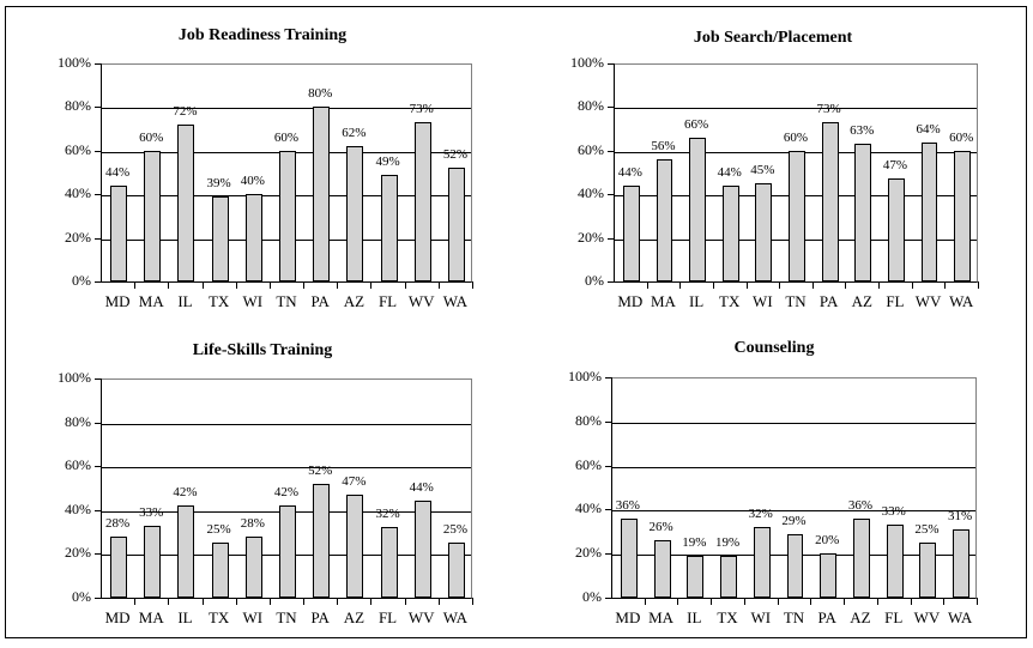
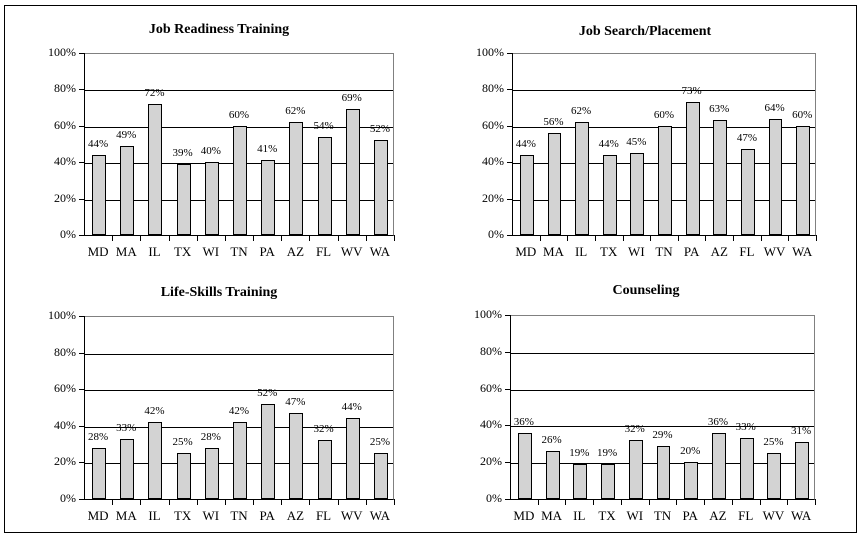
Job Readiness Training/MA: 60% -> 49%
Job Readiness Training/PA: 80% -> 41%
Job Readiness Training/FL: 49% -> 54%
Job Readiness Training/WV: 73% -> 69%
Job Search/Placement/IL: 66% -> 62%
